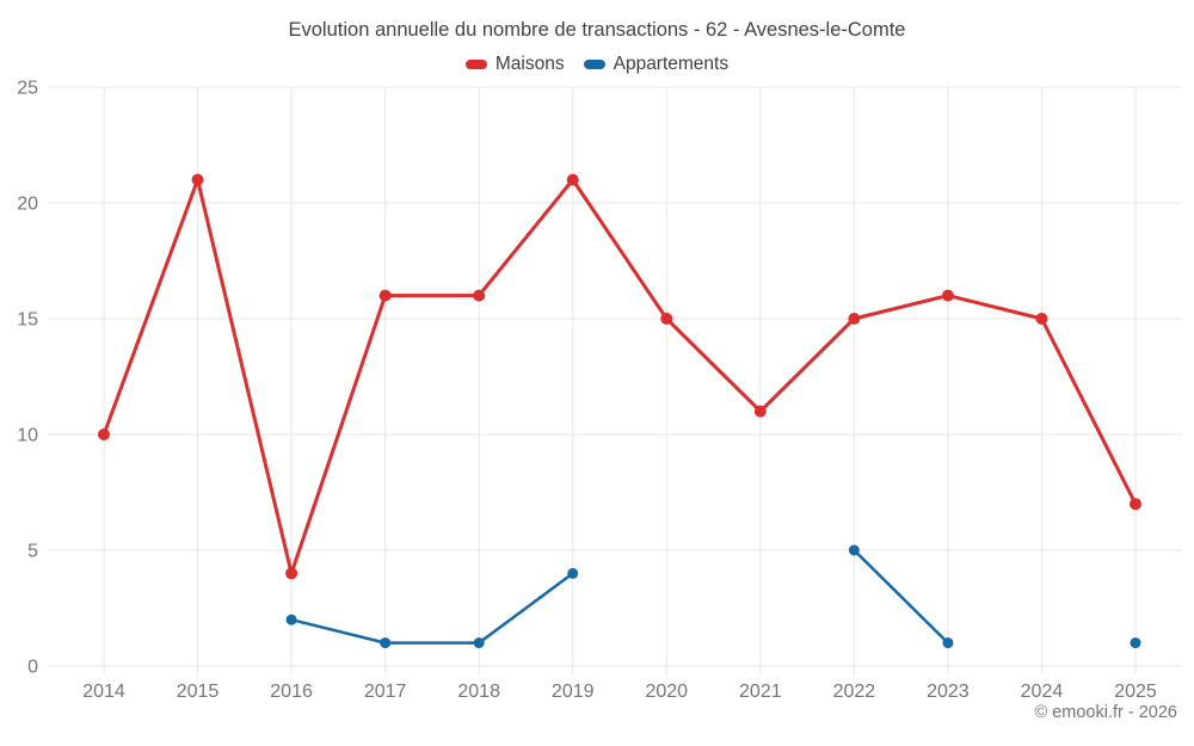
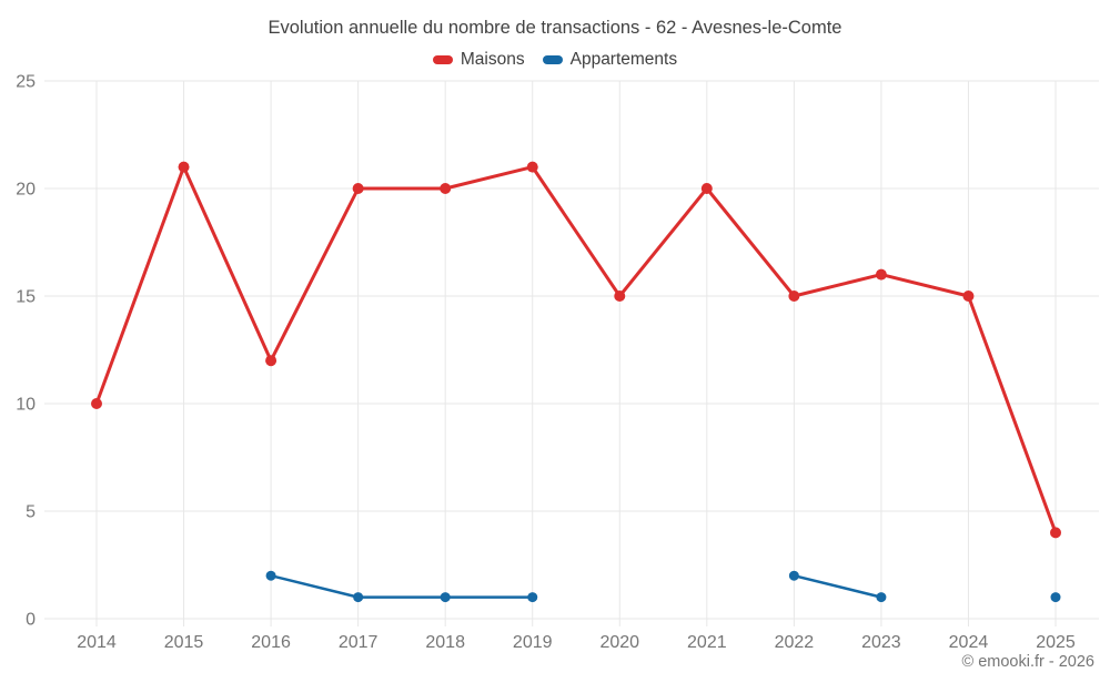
Maisons/2016: 4 -> 12
Maisons/2017: 16 -> 20
Maisons/2018: 16 -> 20
Appartements/2019: 4 -> 1
Maisons/2021: 11 -> 20
Appartements/2022: 5 -> 2
Maisons/2025: 7 -> 4
